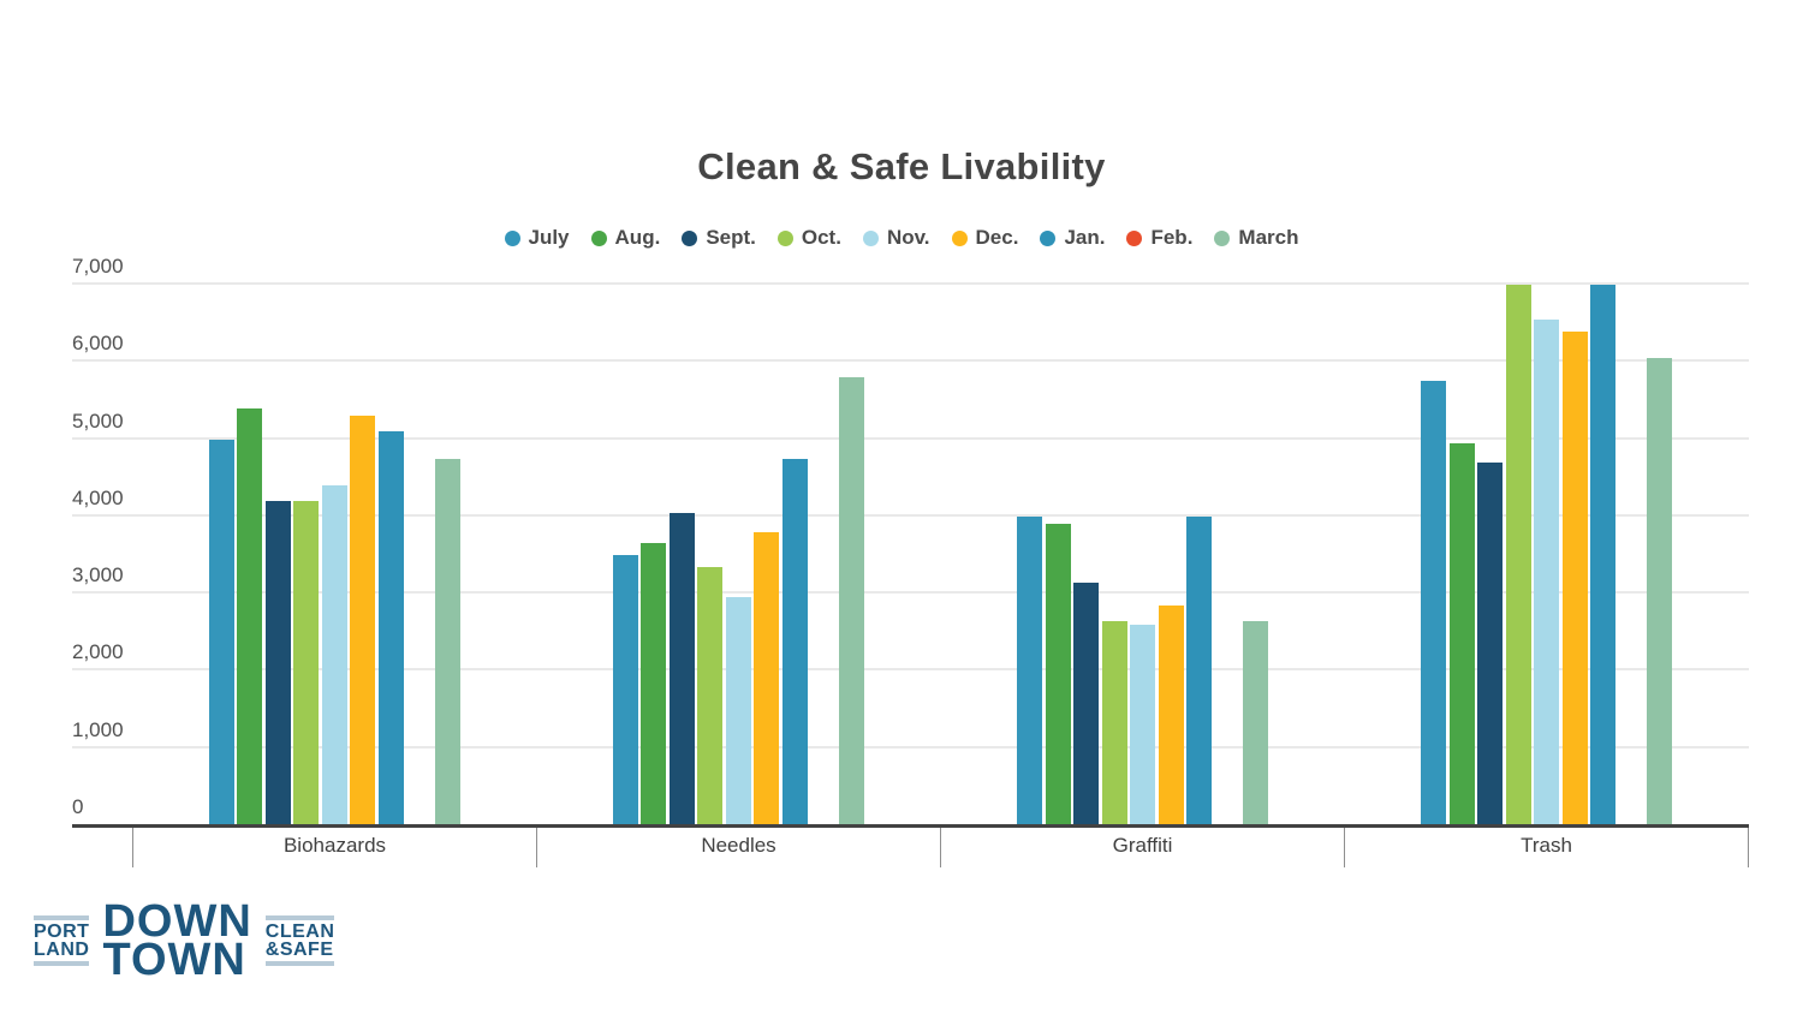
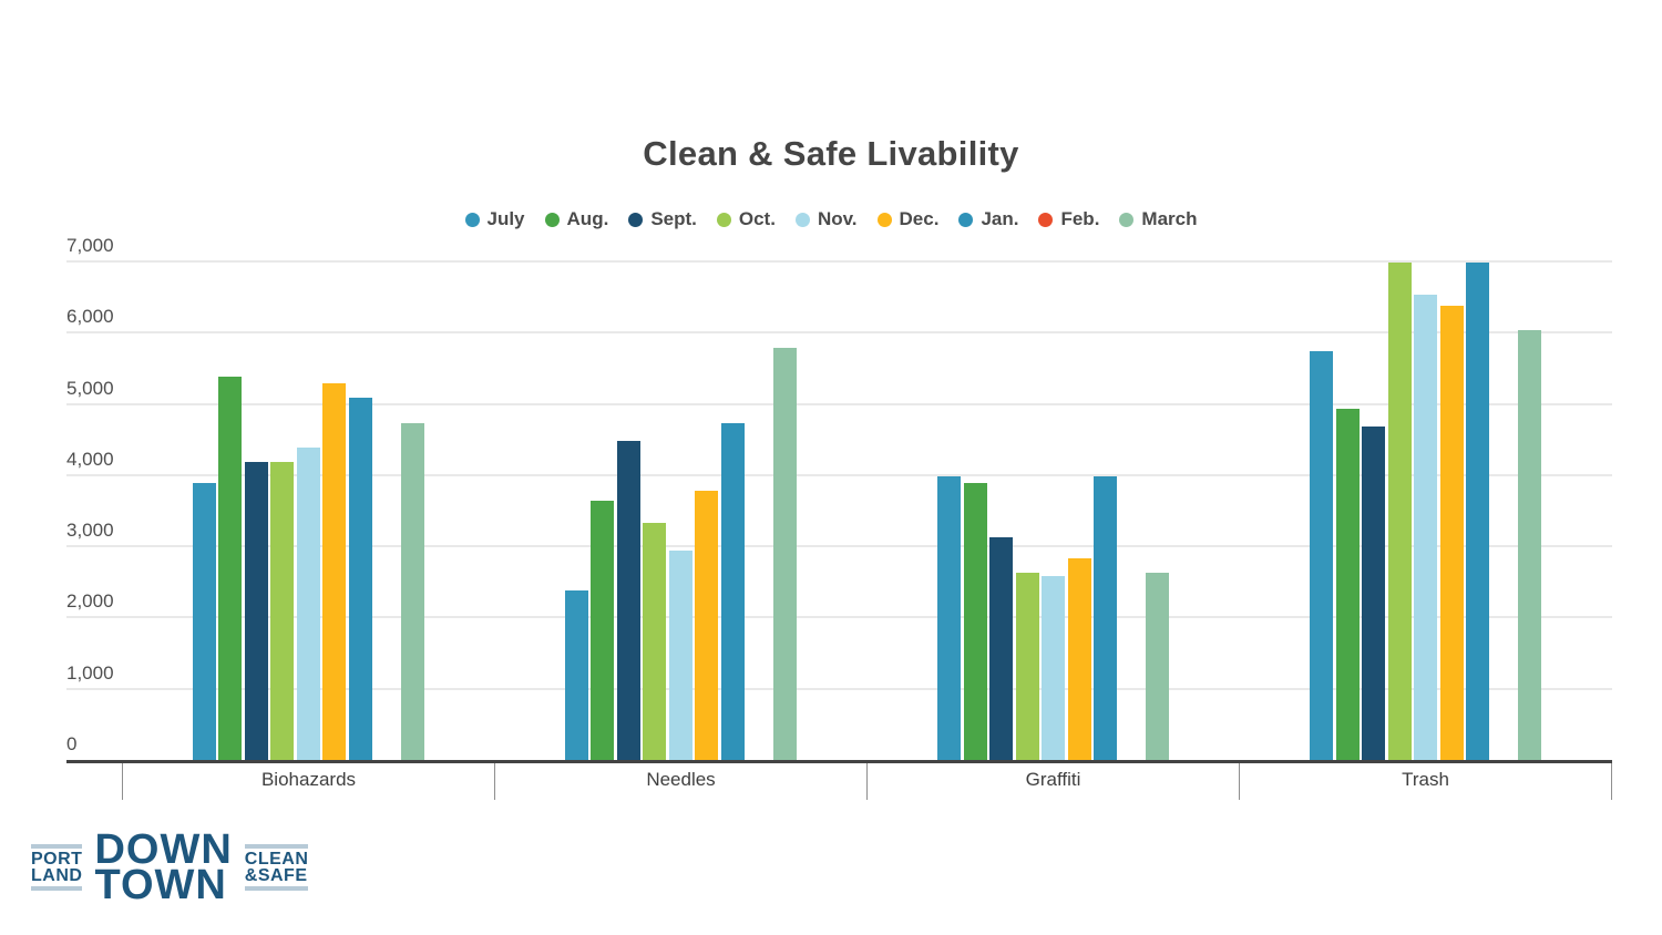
July/Biohazards: 5000 -> 3900
July/Needles: 3500 -> 2400
Sept./Needles: 4000 -> 4500
